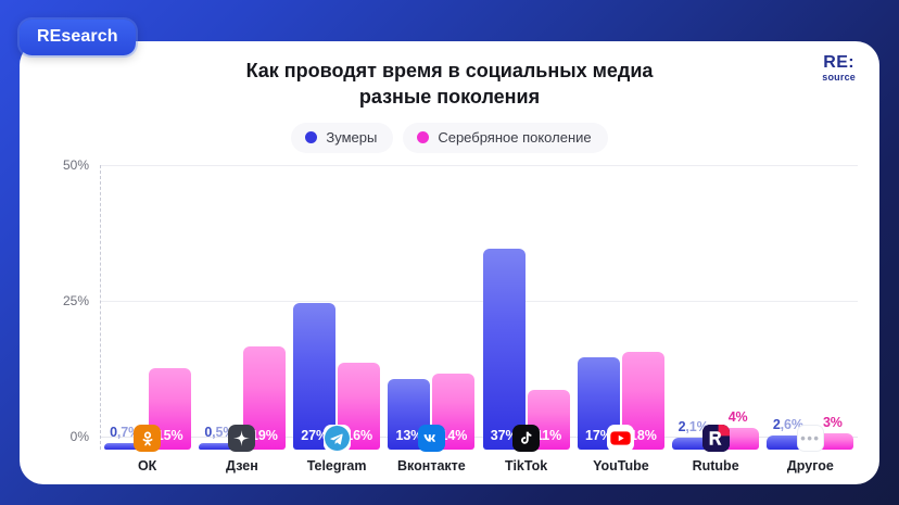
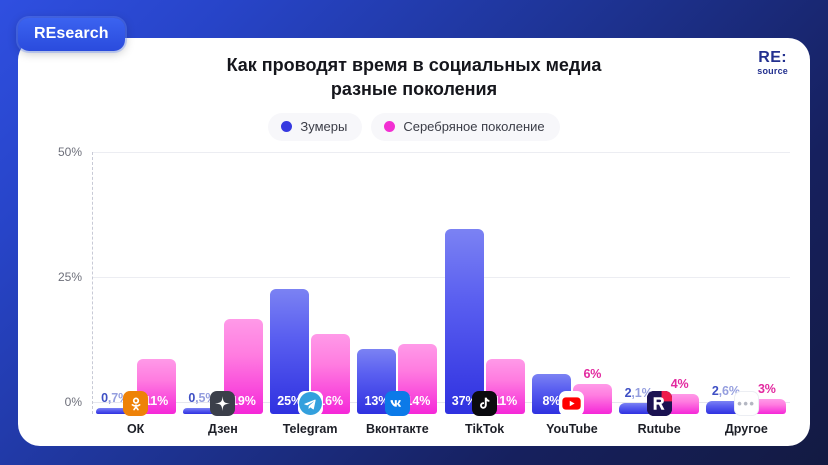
Серебряное поколение/ОК: 15% -> 11%
Зумеры/Telegram: 27% -> 25%
Зумеры/YouTube: 17% -> 8%
Серебряное поколение/YouTube: 18% -> 6%
